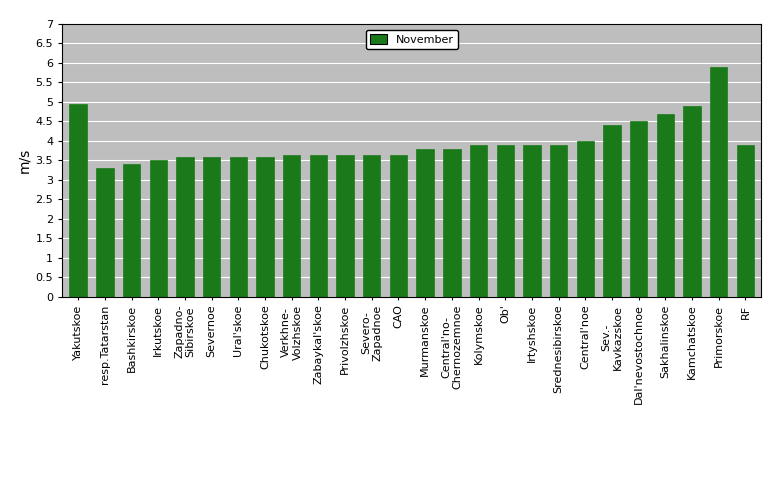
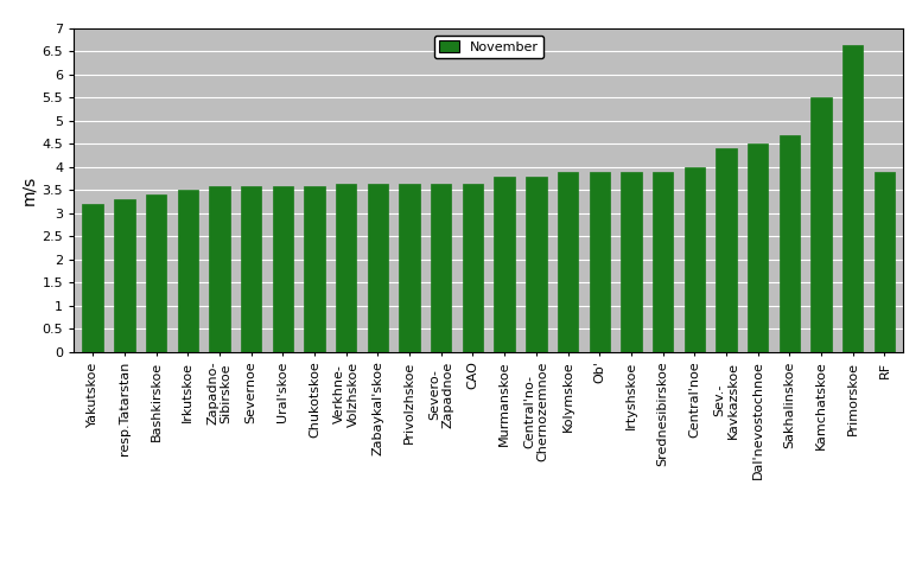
Yakutskoe: 4.95 -> 3.20
Kamchatskoe: 4.90 -> 5.50
Primorskoe: 5.90 -> 6.65
